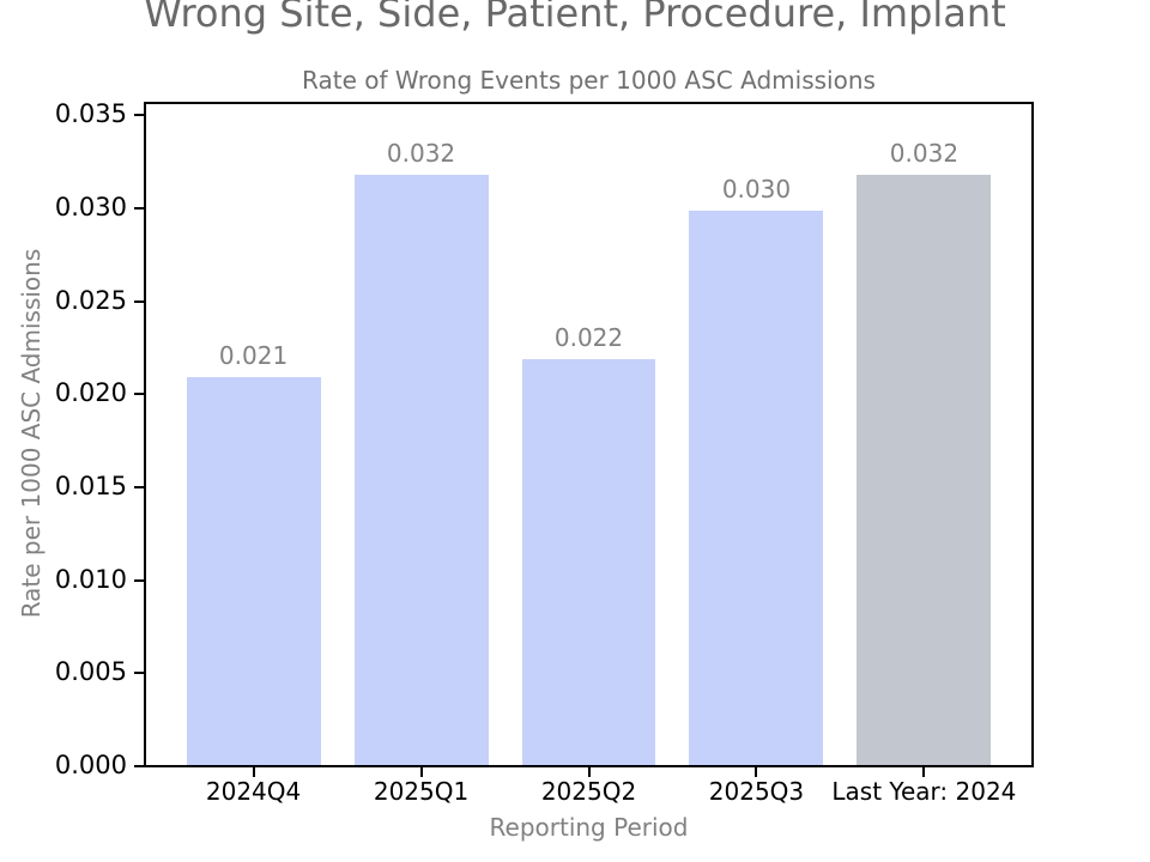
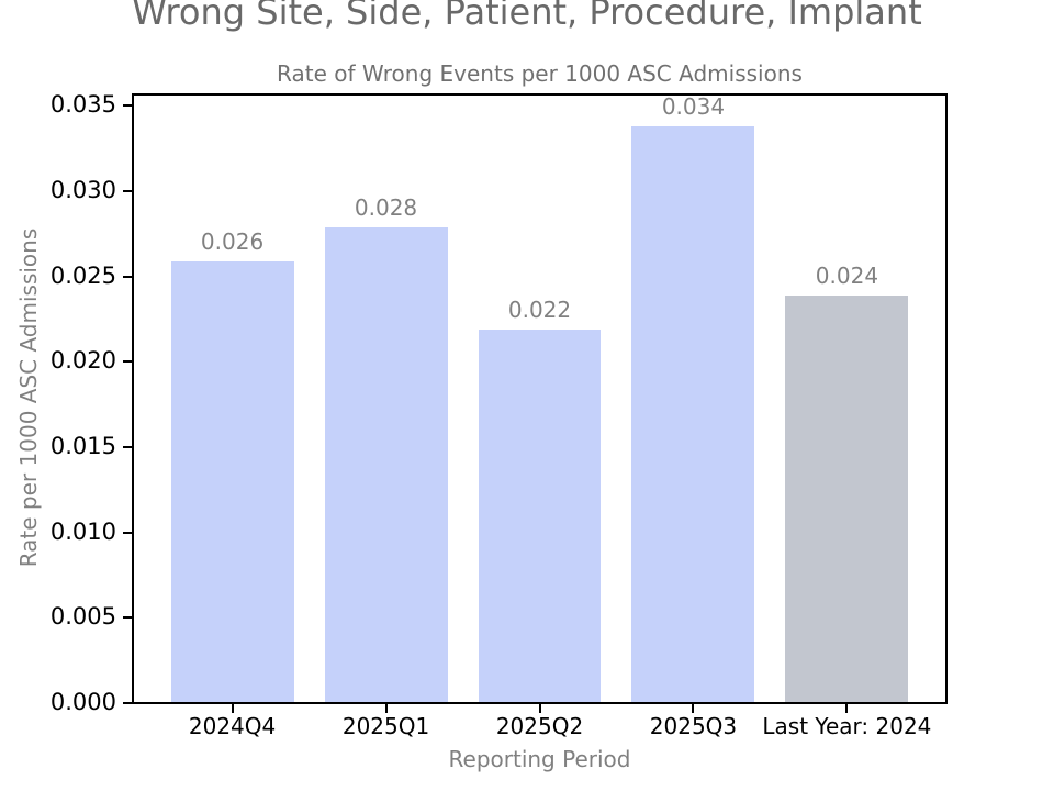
2024Q4: 0.021 -> 0.026
2025Q1: 0.032 -> 0.028
2025Q3: 0.030 -> 0.034
Last Year: 2024: 0.032 -> 0.024
